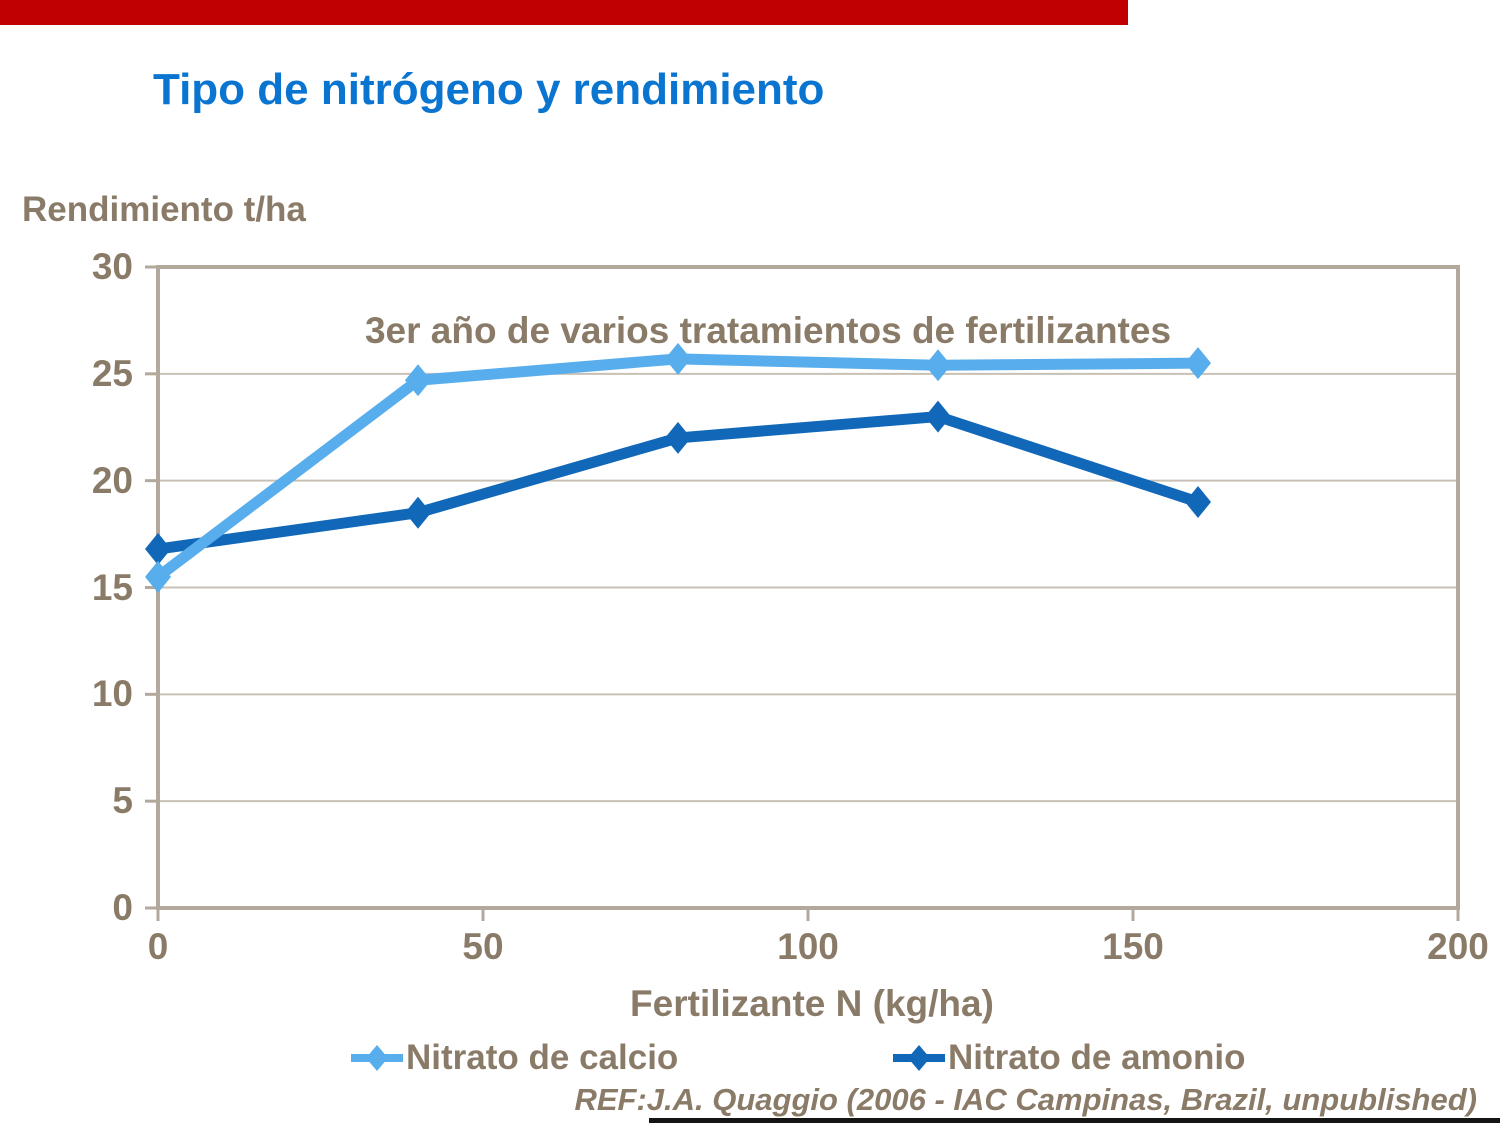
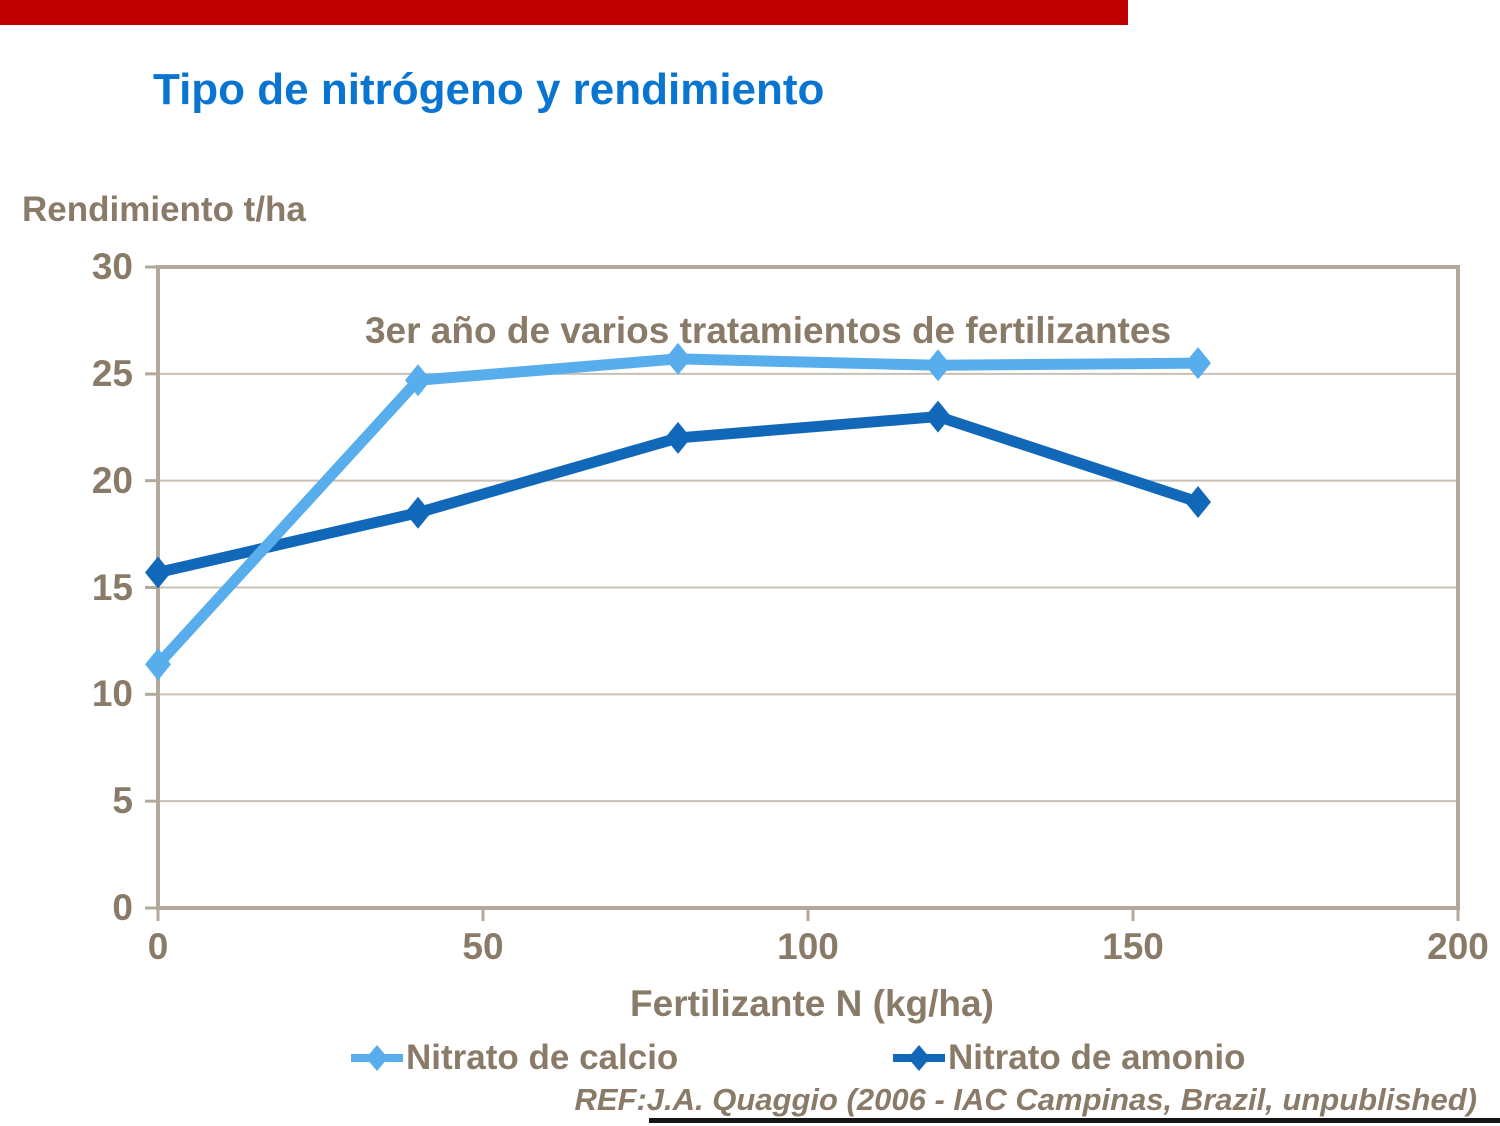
Nitrato de calcio/0: 15.5 -> 11.4
Nitrato de amonio/0: 16.8 -> 15.7
